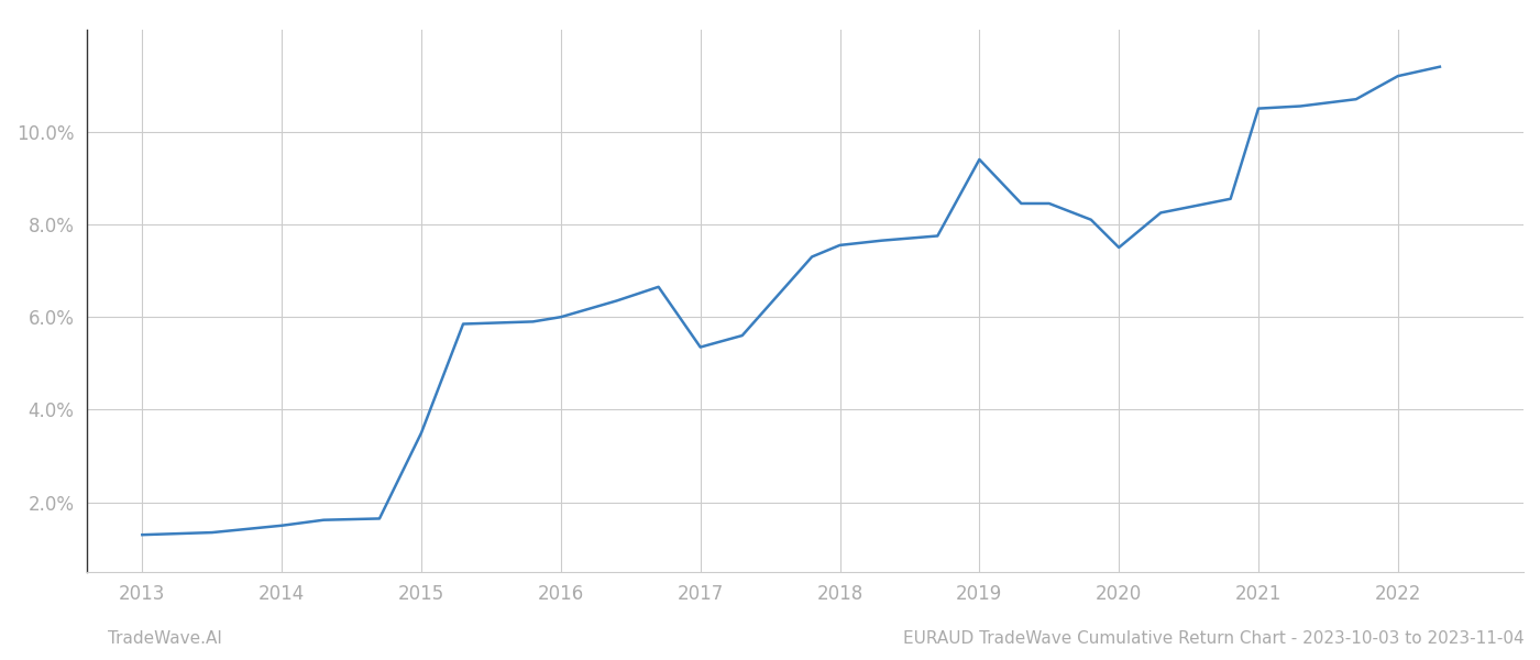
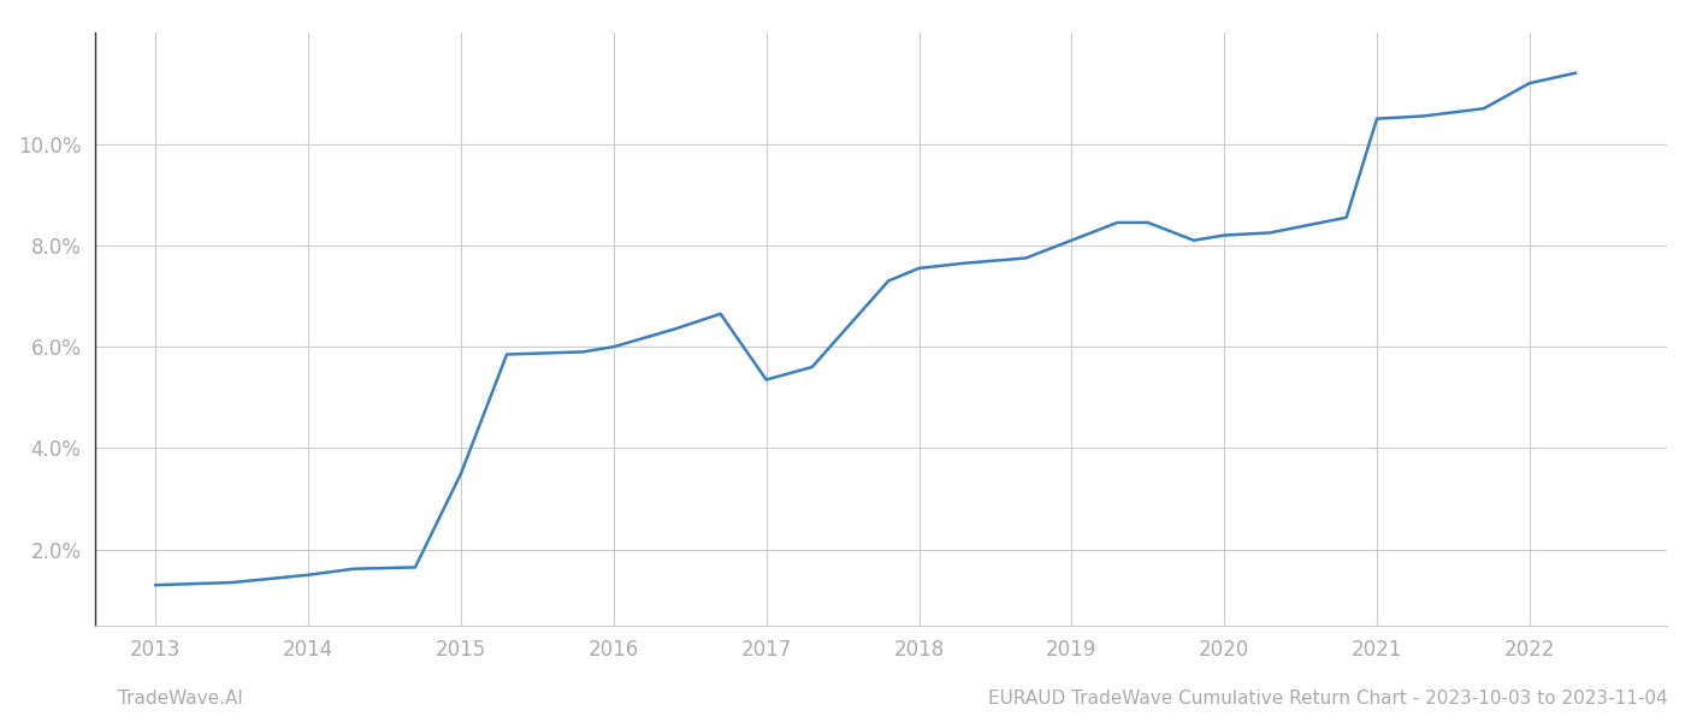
2019: 9.40% -> 8.10%
2020: 7.50% -> 8.20%
